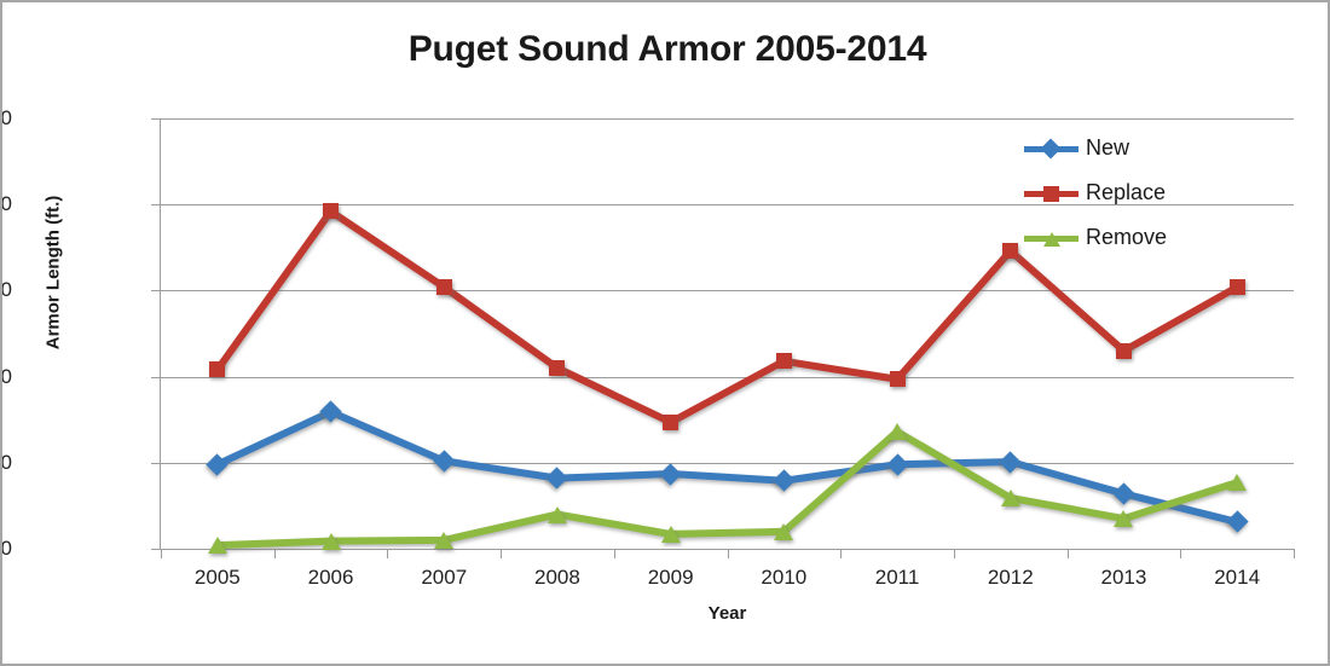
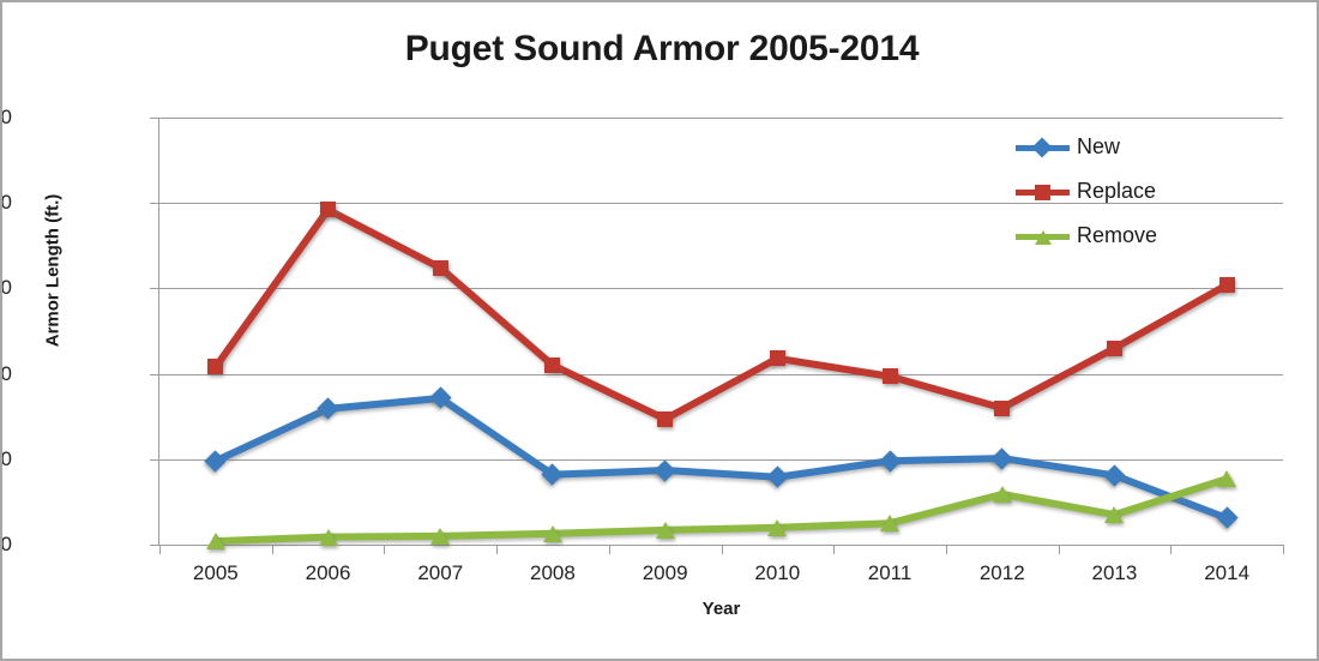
New/2007: 5100 -> 8600
Replace/2007: 15200 -> 16200
Remove/2008: 2000 -> 600
Remove/2011: 6800 -> 1200
Replace/2012: 17300 -> 8000
New/2013: 3200 -> 4000
